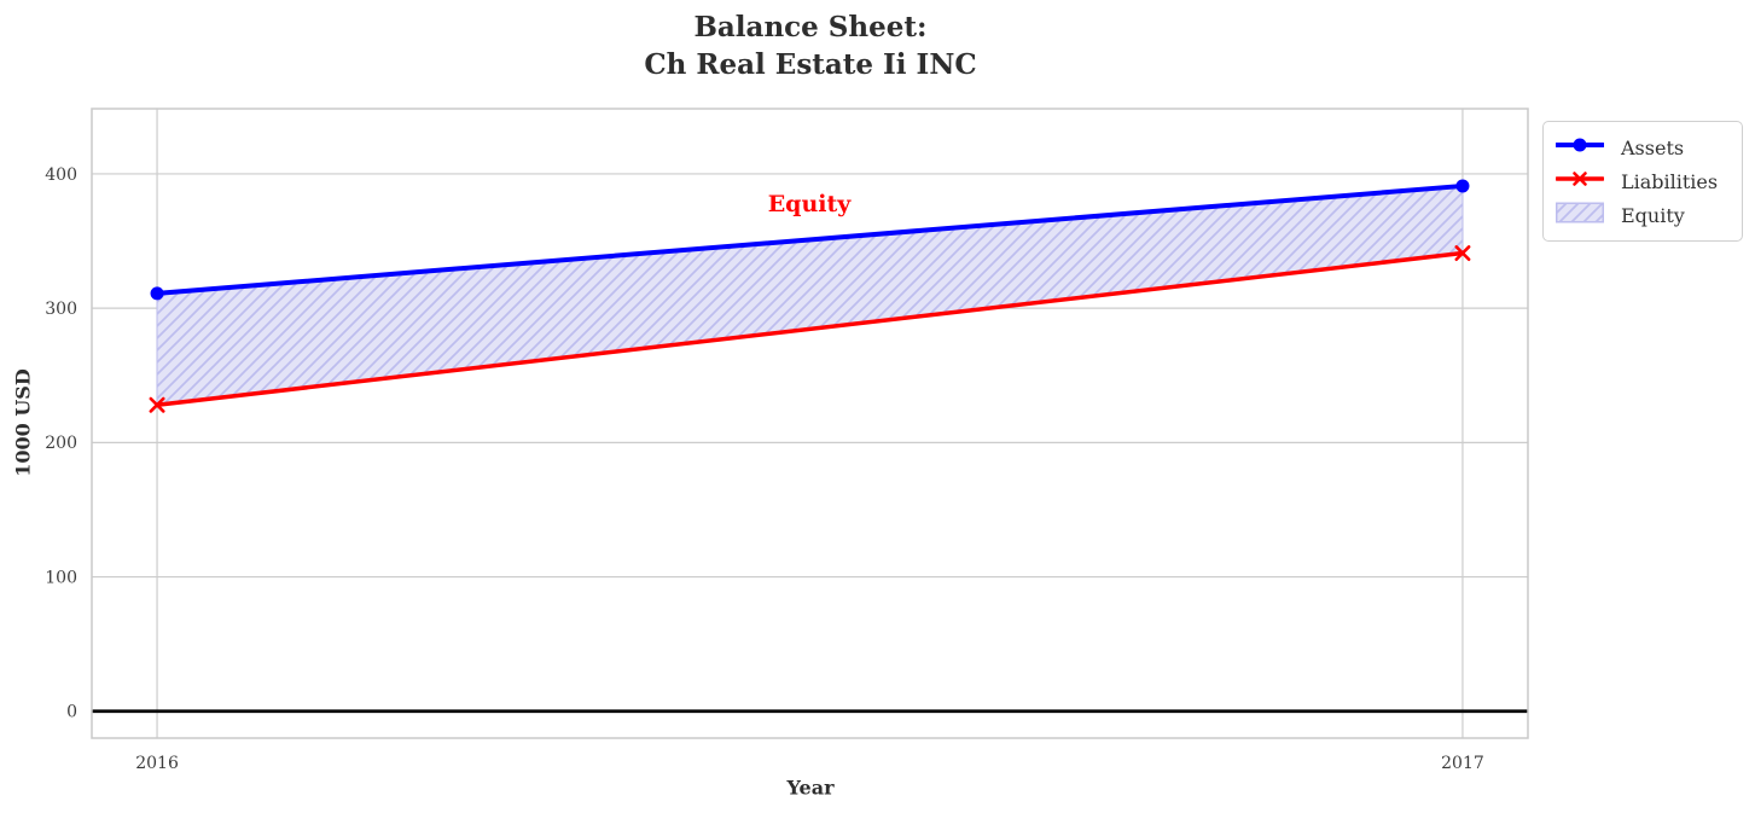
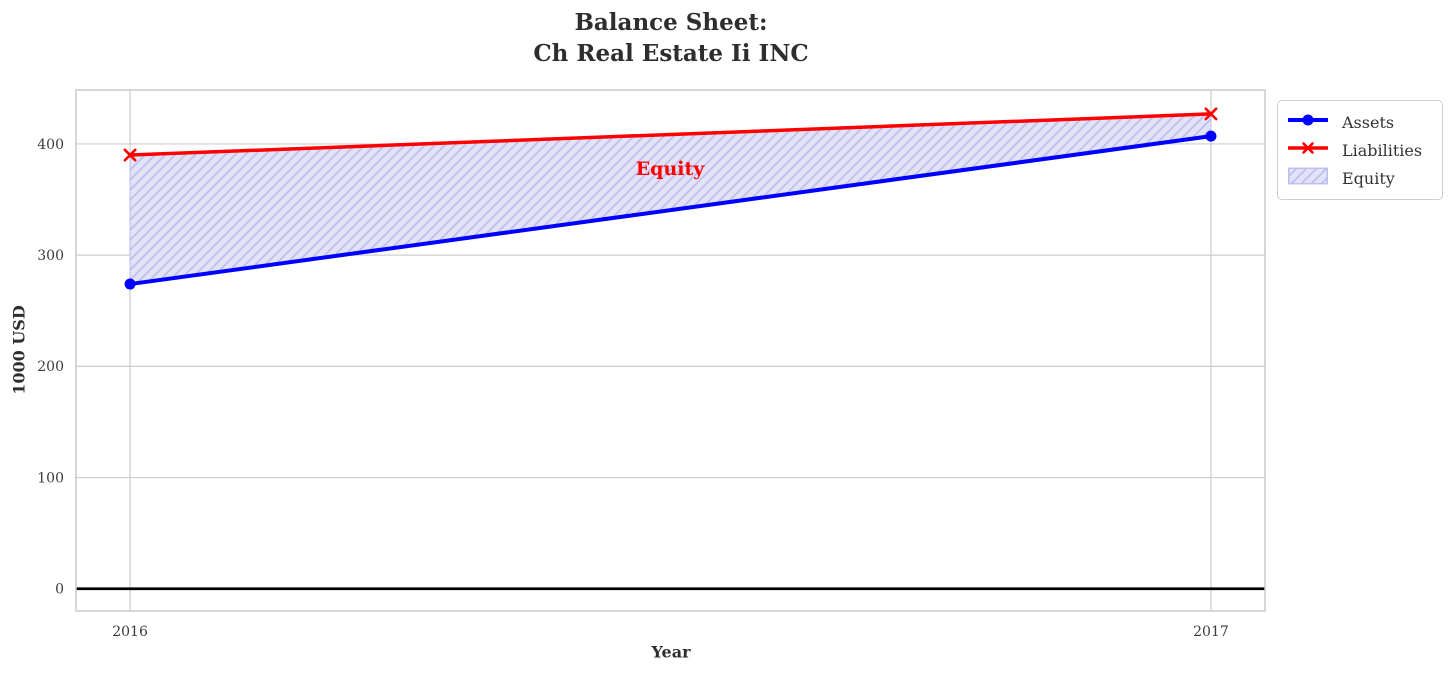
Assets/2016: 311 -> 274
Liabilities/2016: 228 -> 390
Assets/2017: 391 -> 407
Liabilities/2017: 341 -> 427
